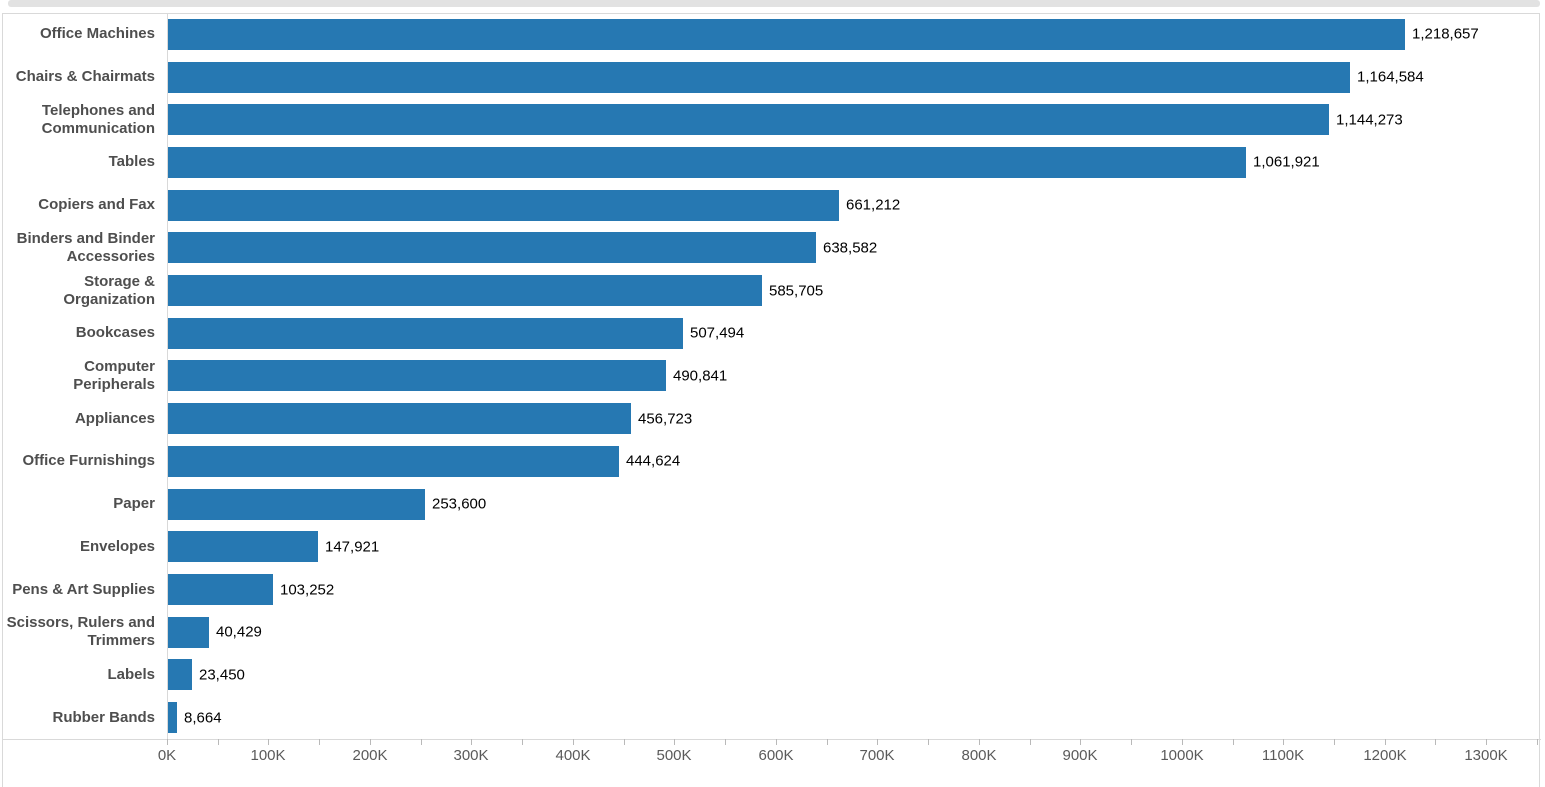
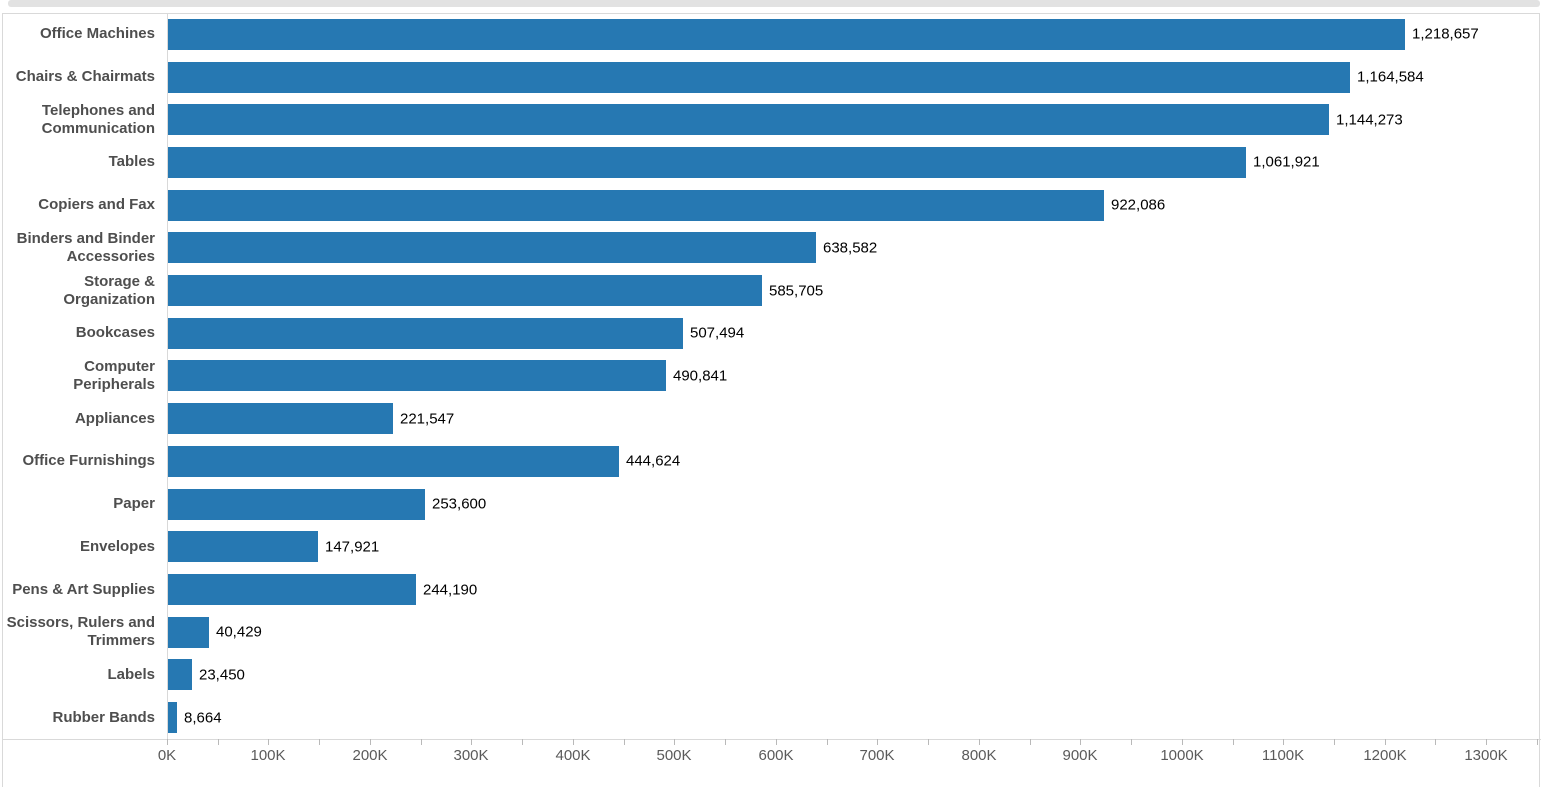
Copiers and Fax: 661,212 -> 922,086
Appliances: 456,723 -> 221,547
Pens & Art Supplies: 103,252 -> 244,190
